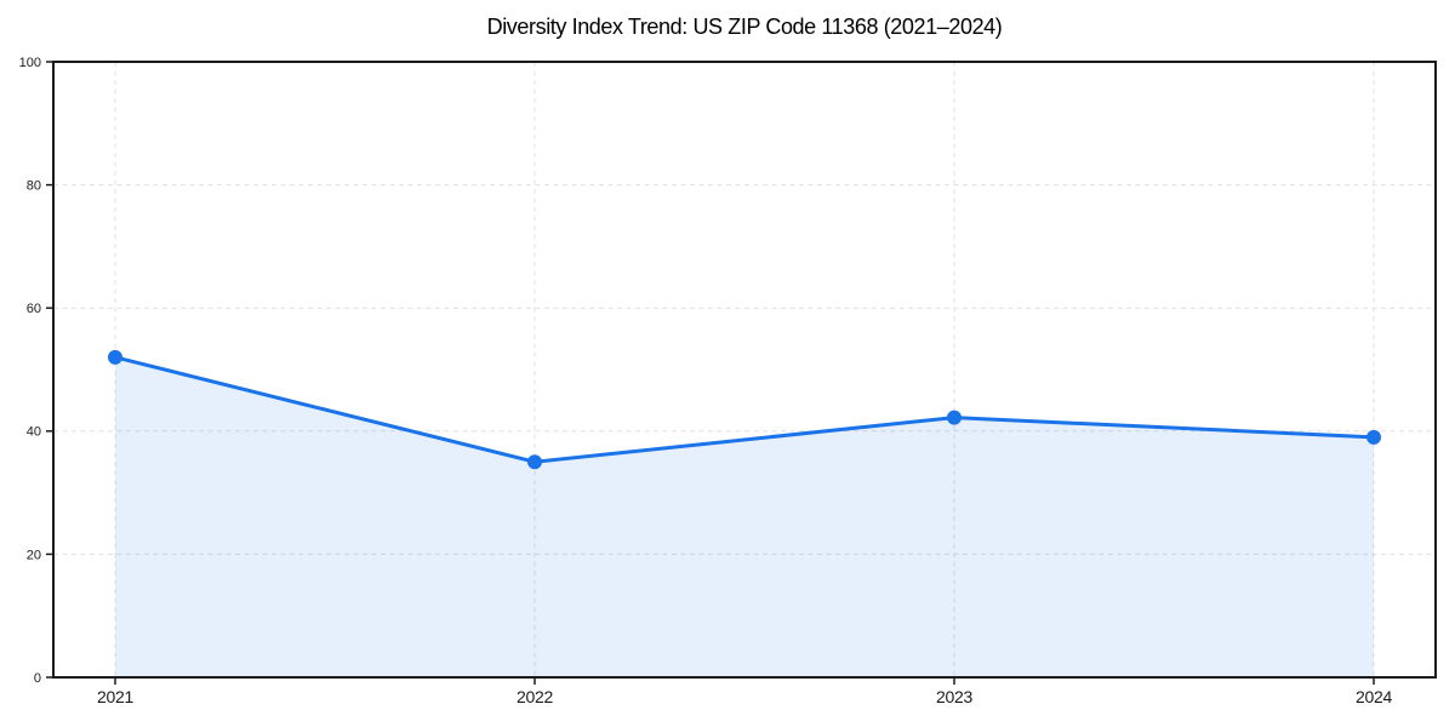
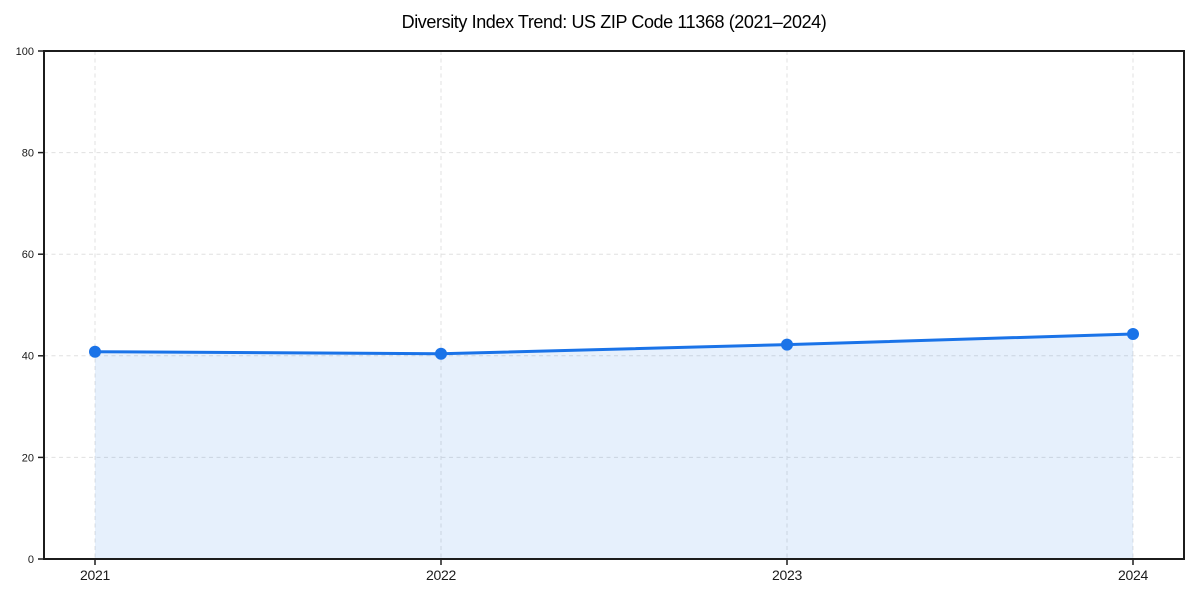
2021: 52 -> 41
2022: 35 -> 40
2024: 39 -> 44
